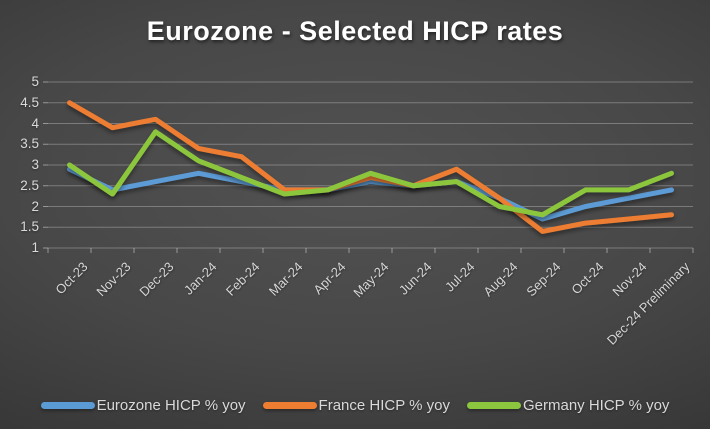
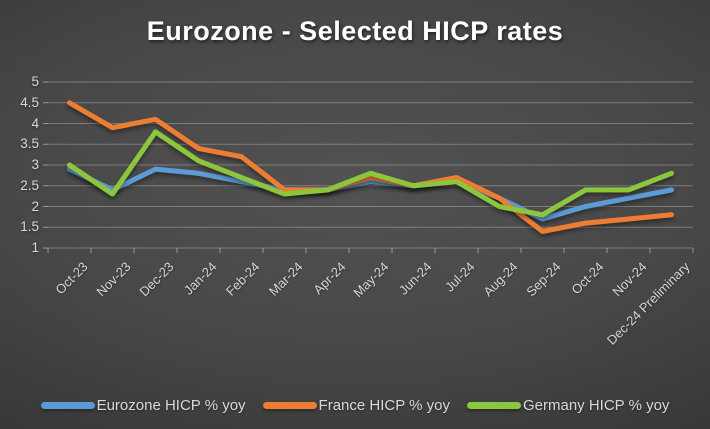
Eurozone HICP % yoy/Dec-23: 2.6 -> 2.9
France HICP % yoy/Jul-24: 2.9 -> 2.7
